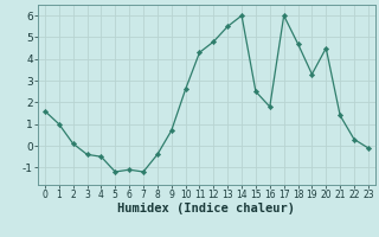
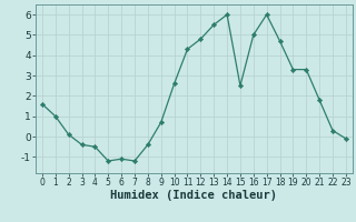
16: 1.8 -> 5.0
20: 4.5 -> 3.3
21: 1.4 -> 1.8
